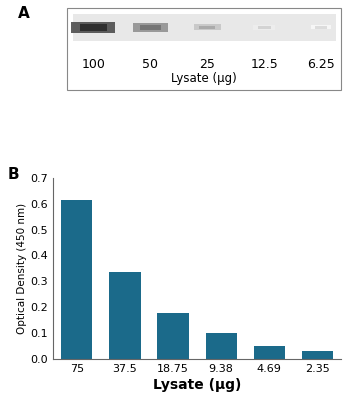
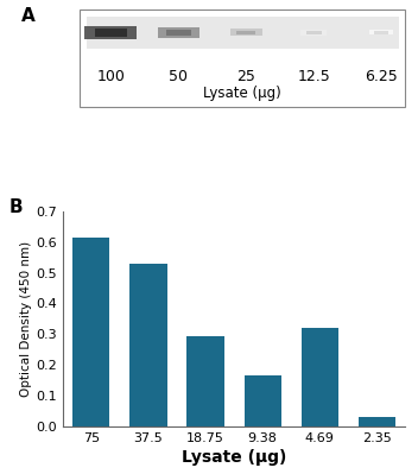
37.5: 0.335 -> 0.530
18.75: 0.178 -> 0.295
9.38: 0.100 -> 0.165
4.69: 0.051 -> 0.320
